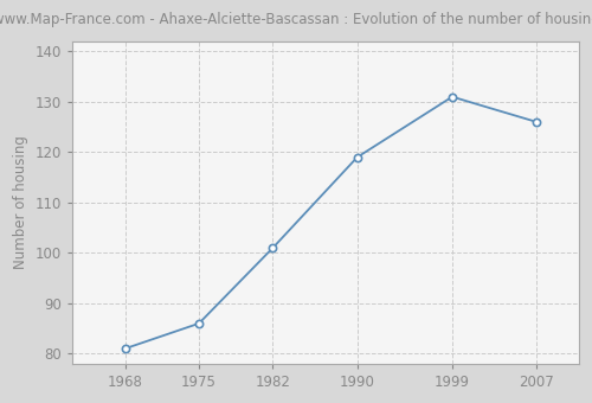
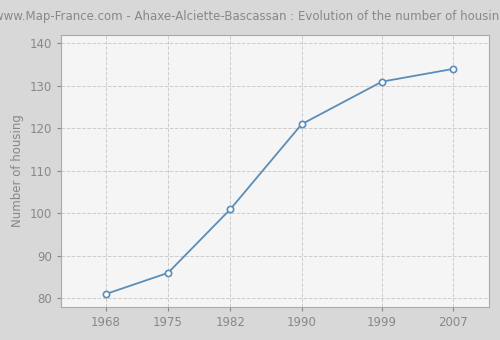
1990: 119 -> 121
2007: 126 -> 134
